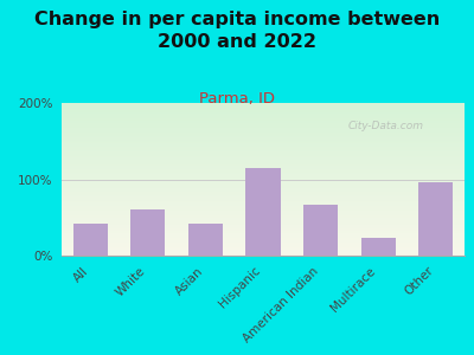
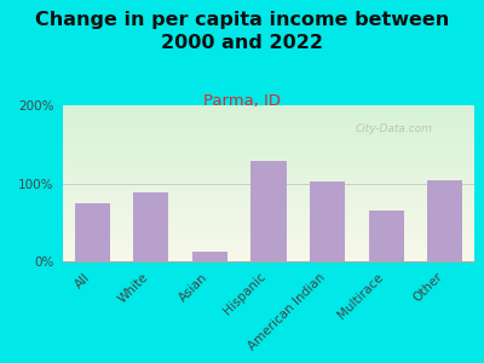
All: 42% -> 75%
White: 60% -> 88%
Asian: 42% -> 13%
Hispanic: 114% -> 128%
American Indian: 66% -> 102%
Multirace: 24% -> 65%
Other: 96% -> 104%
